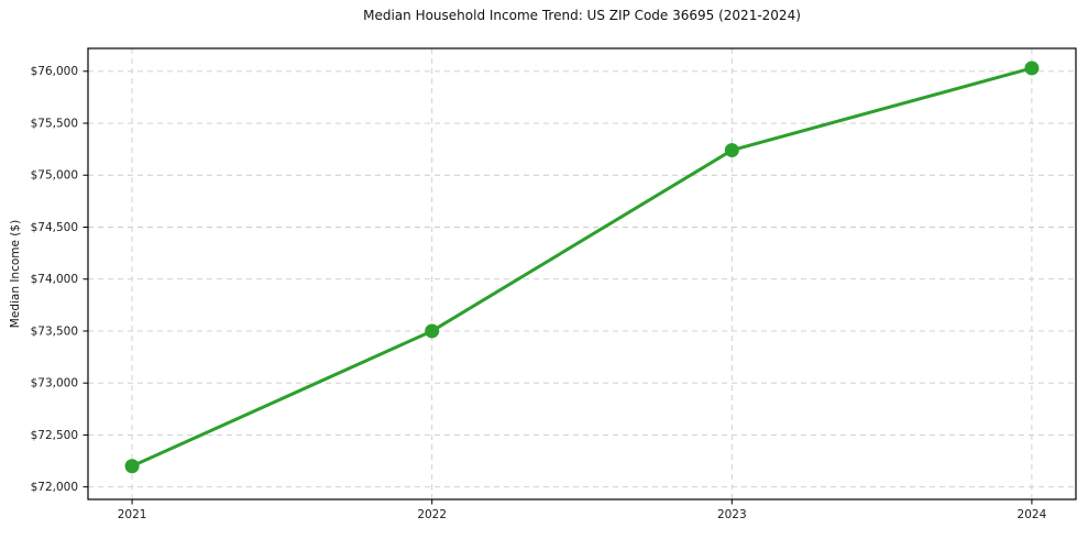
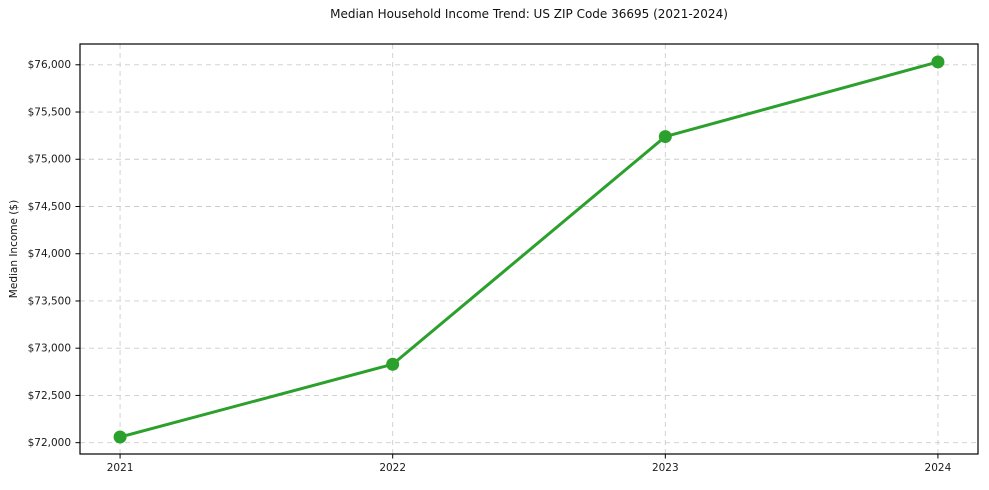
2021: $72200 -> $72100
2022: $73500 -> $72800
